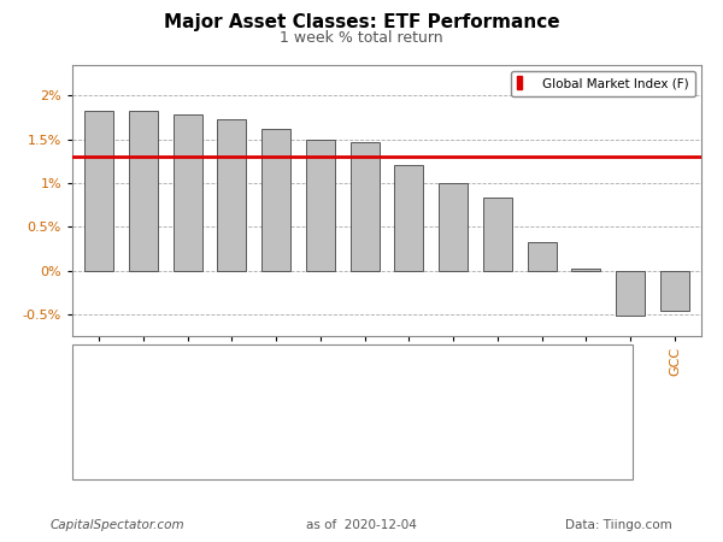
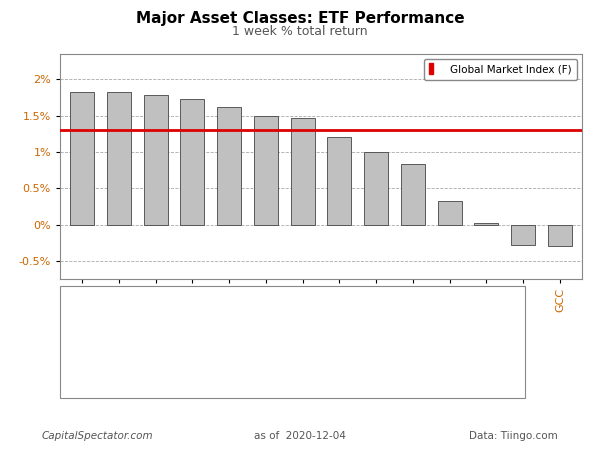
BND: -0.52% -> -0.28%
GCC: -0.46% -> -0.30%
